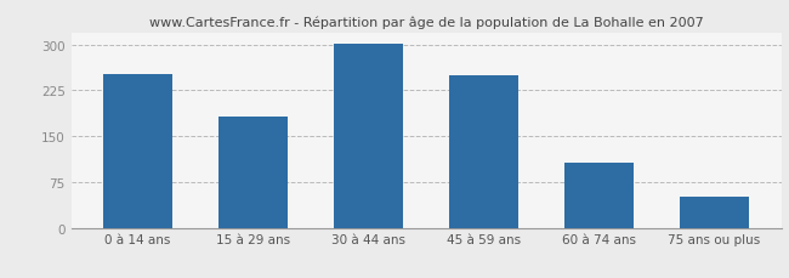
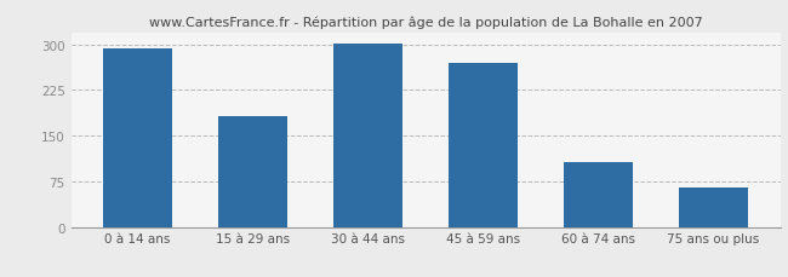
0 à 14 ans: 252 -> 293
45 à 59 ans: 250 -> 270
75 ans ou plus: 50 -> 65
